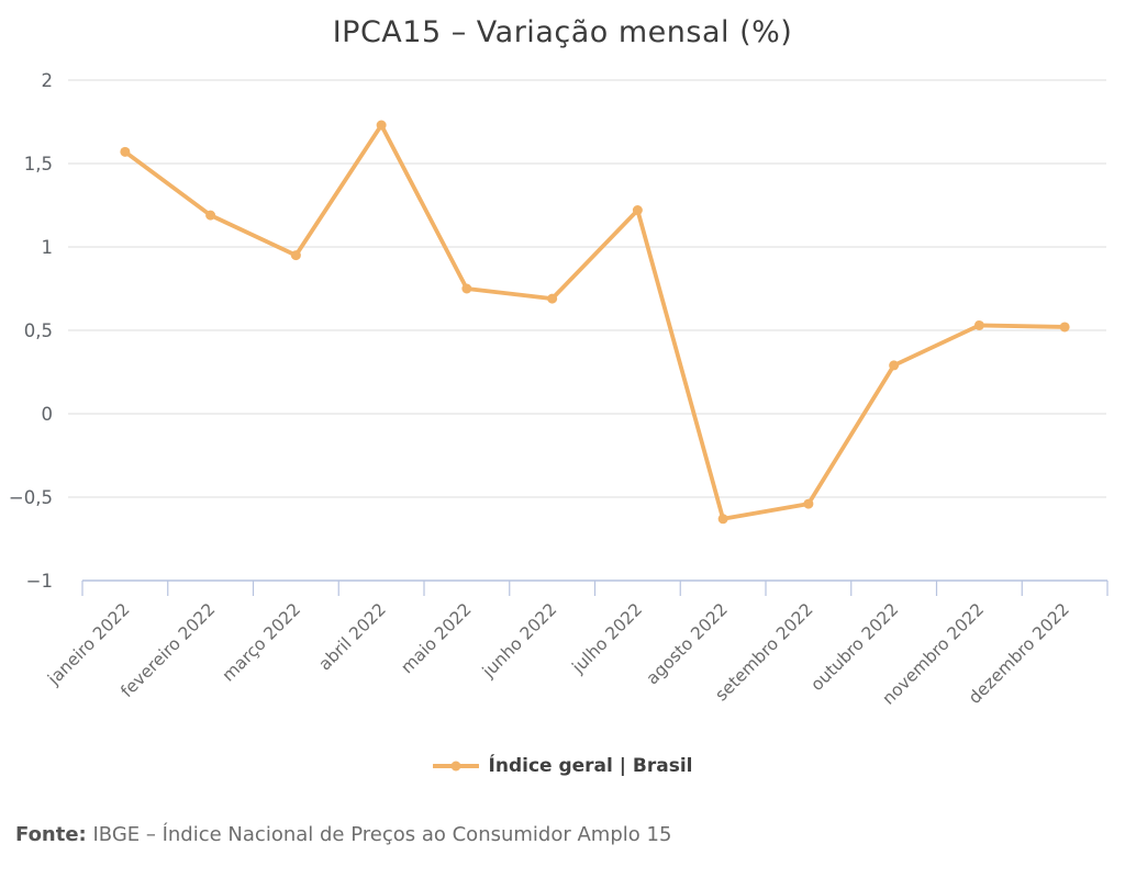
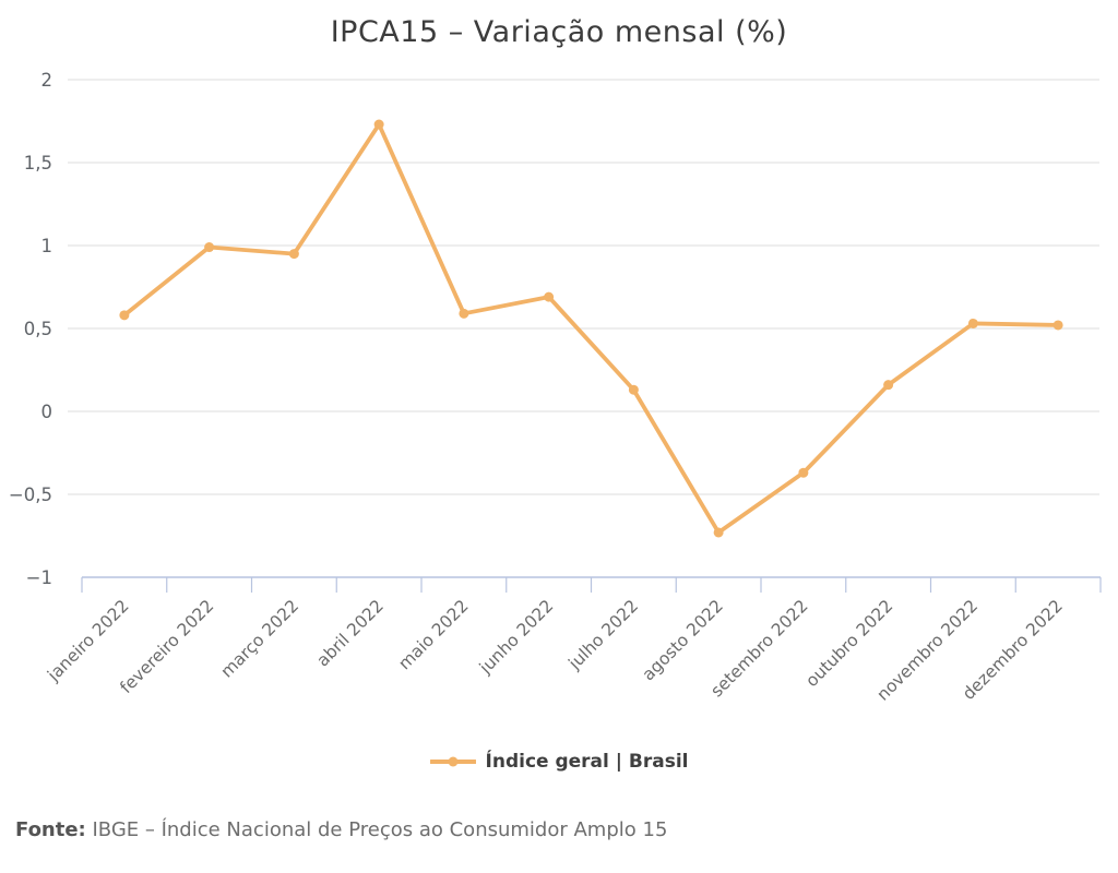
janeiro 2022: 1.57 -> 0.58
fevereiro 2022: 1.19 -> 0.99
maio 2022: 0.75 -> 0.59
julho 2022: 1.22 -> 0.13
agosto 2022: -0.63 -> -0.73
setembro 2022: -0.54 -> -0.37
outubro 2022: 0.29 -> 0.16
